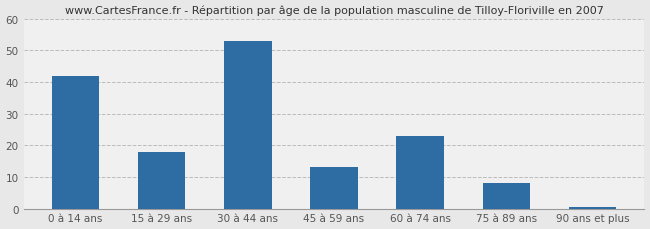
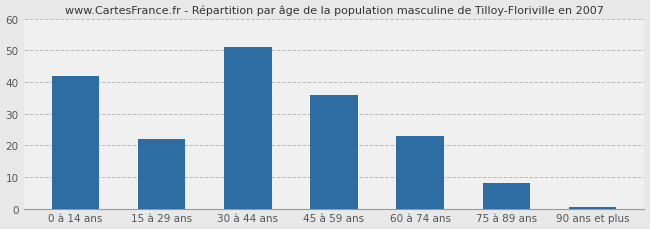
15 à 29 ans: 18.0 -> 22.0
30 à 44 ans: 53.0 -> 51.0
45 à 59 ans: 13.0 -> 36.0
